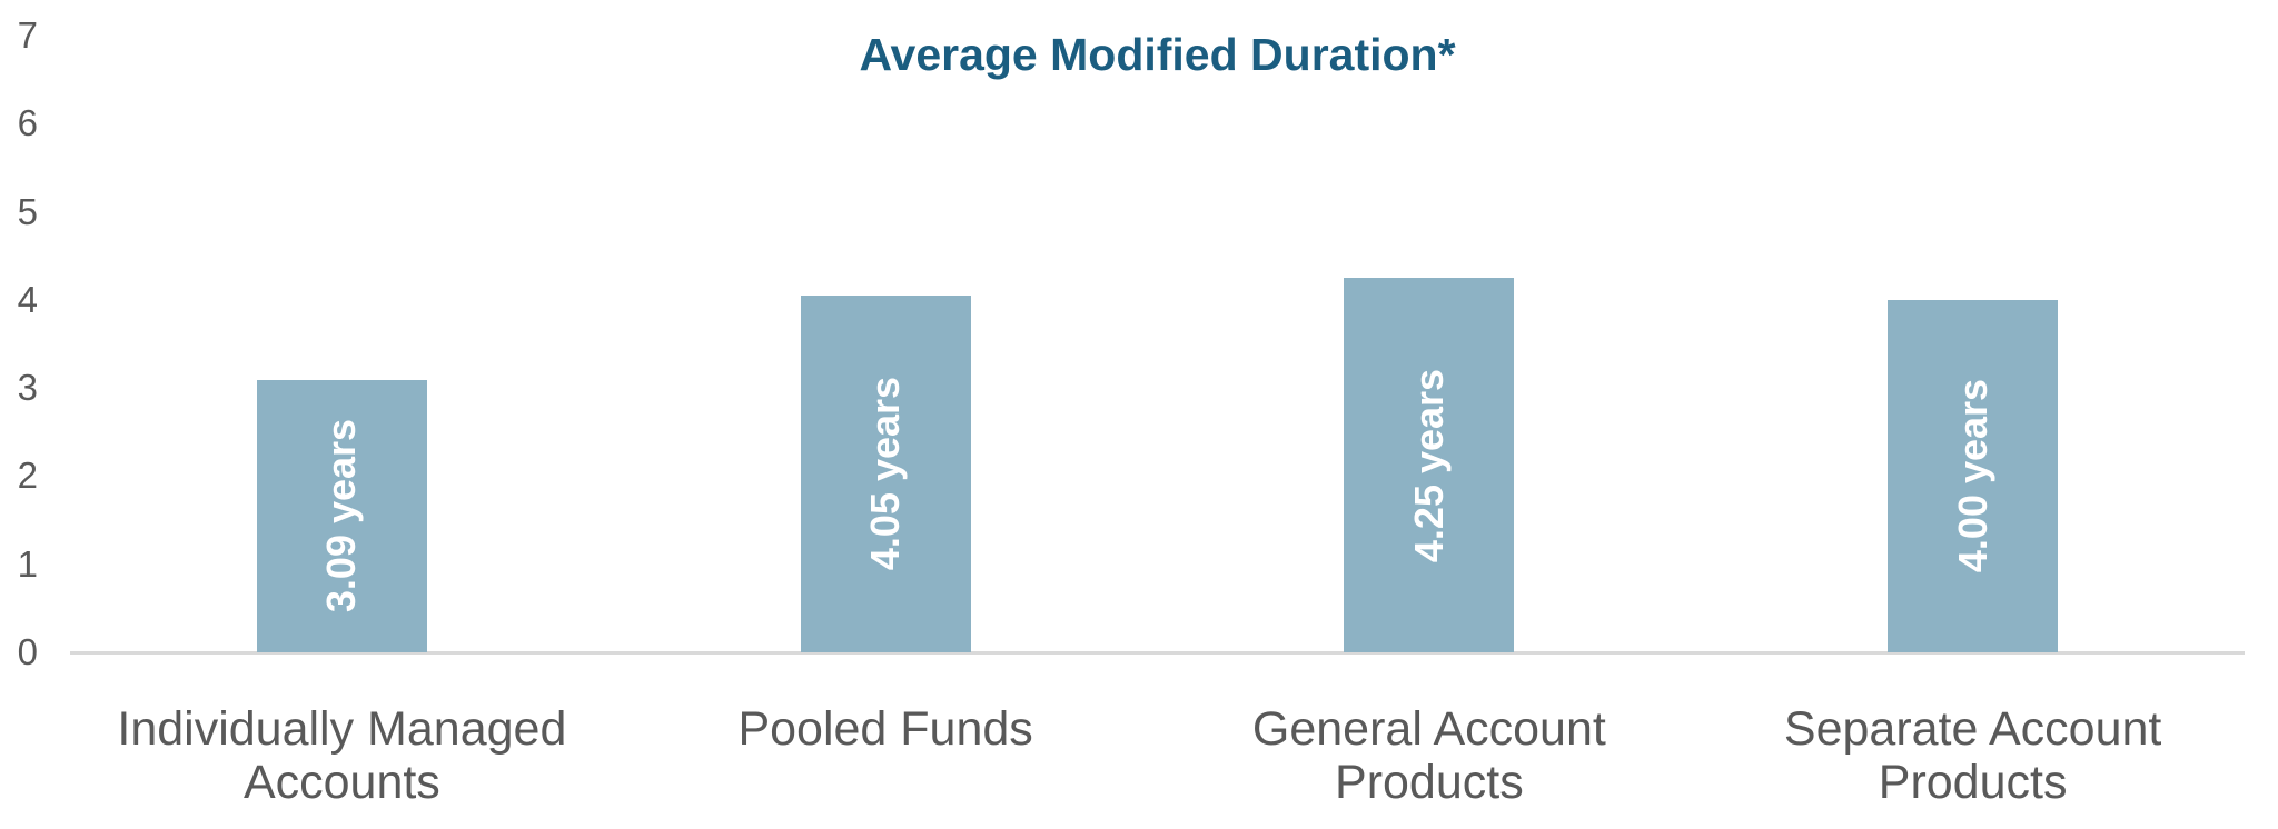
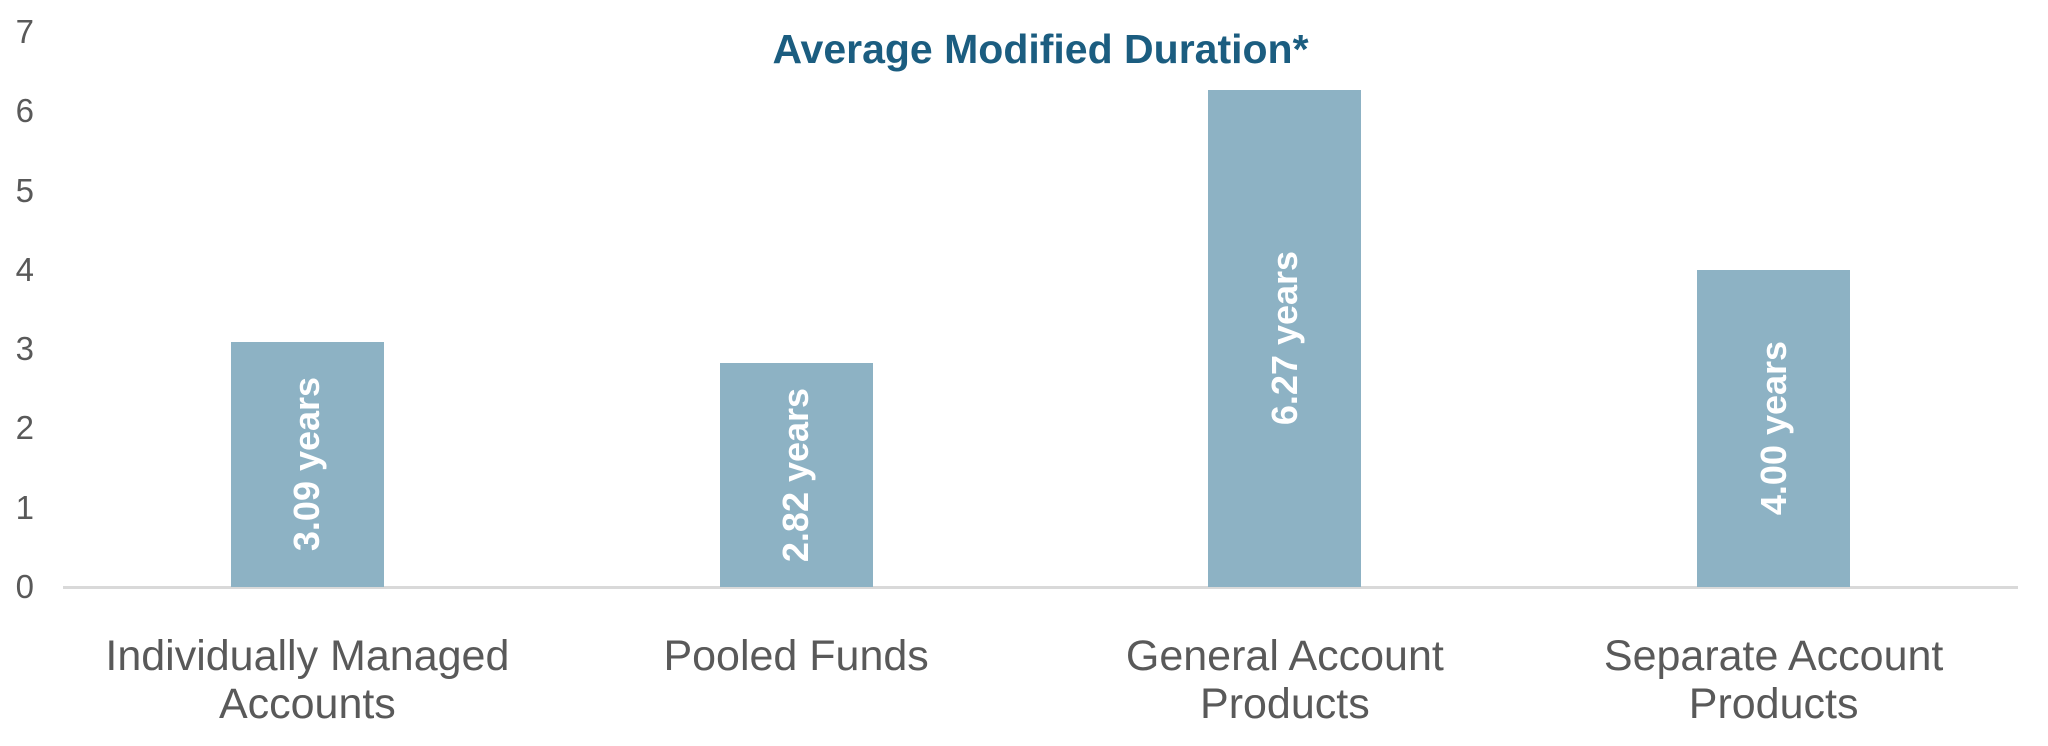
Pooled Funds: 4.05 -> 2.82
General Account Products: 4.25 -> 6.27
